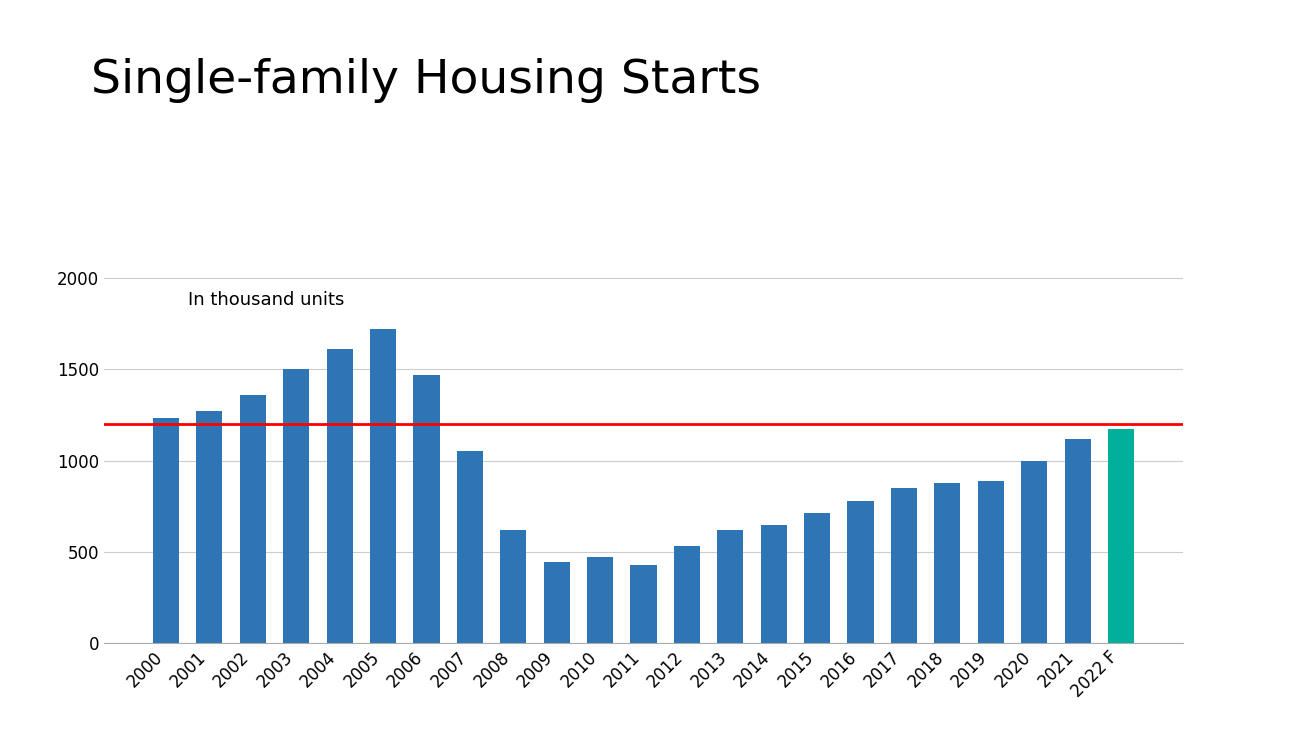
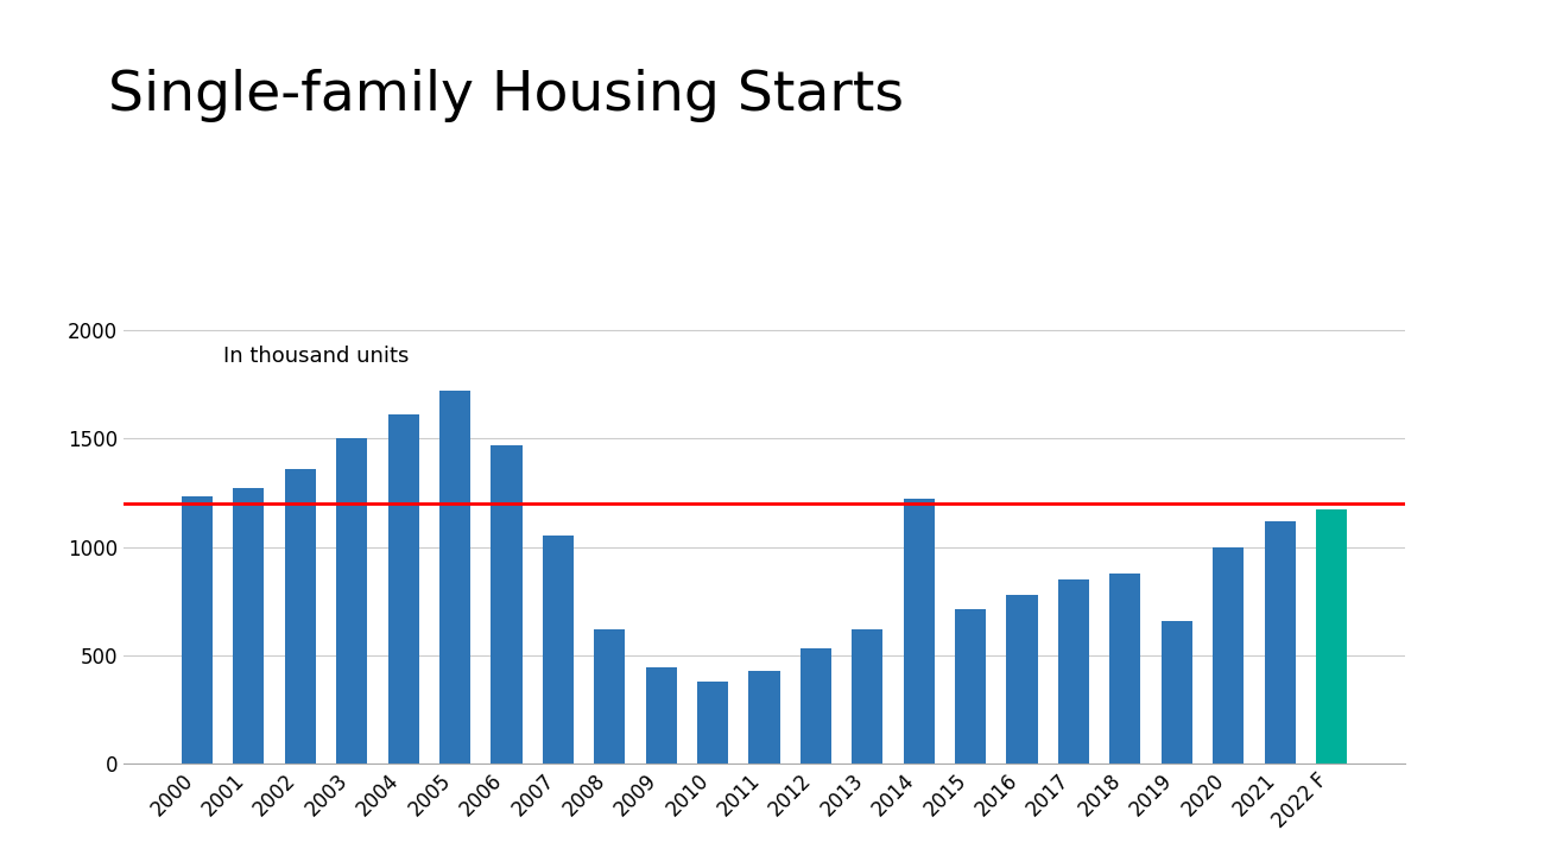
2010: 470 -> 380
2014: 640 -> 1220
2019: 890 -> 660
